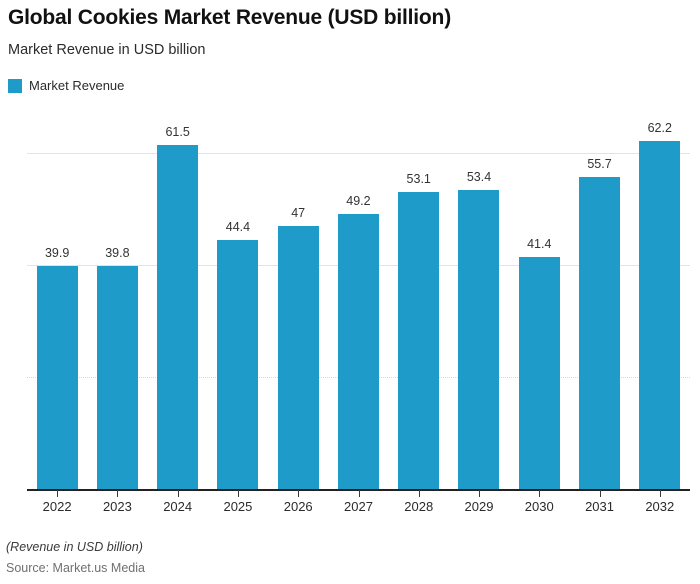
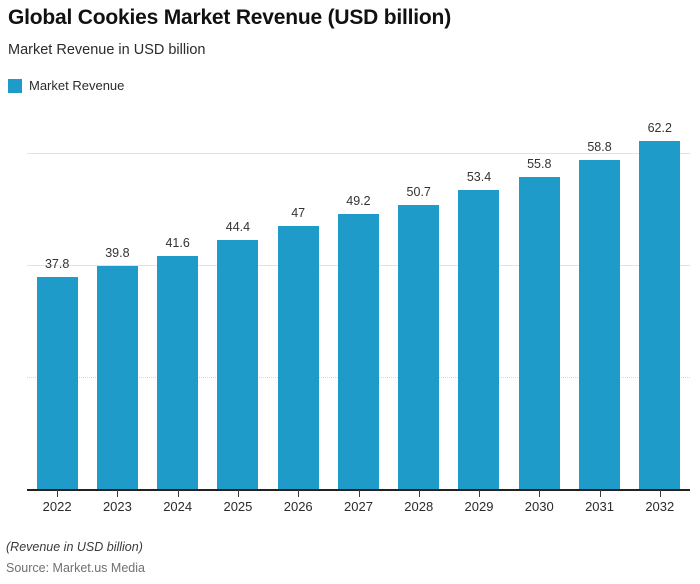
2022: 39.9 -> 37.8
2024: 61.5 -> 41.6
2028: 53.1 -> 50.7
2030: 41.4 -> 55.8
2031: 55.7 -> 58.8
